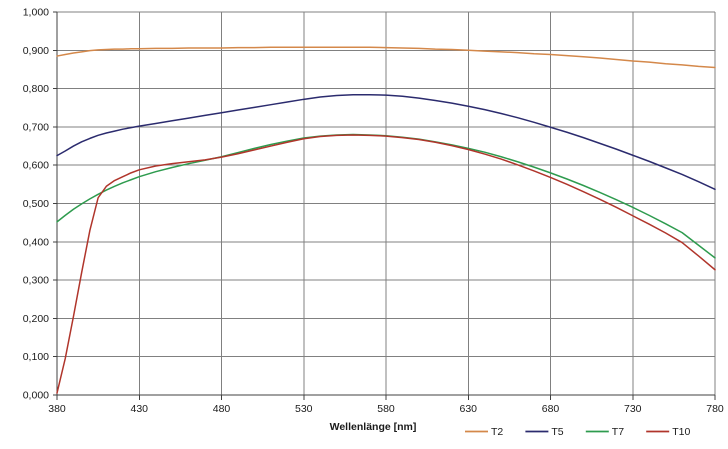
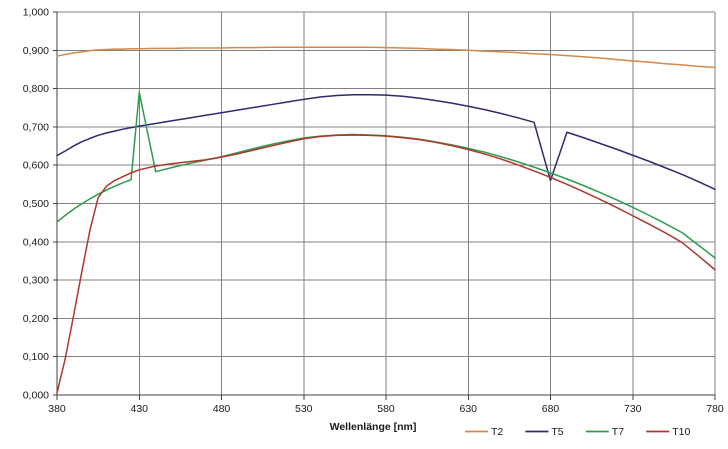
T7/430: 0,57 -> 0,79
T5/680: 0,70 -> 0,56
